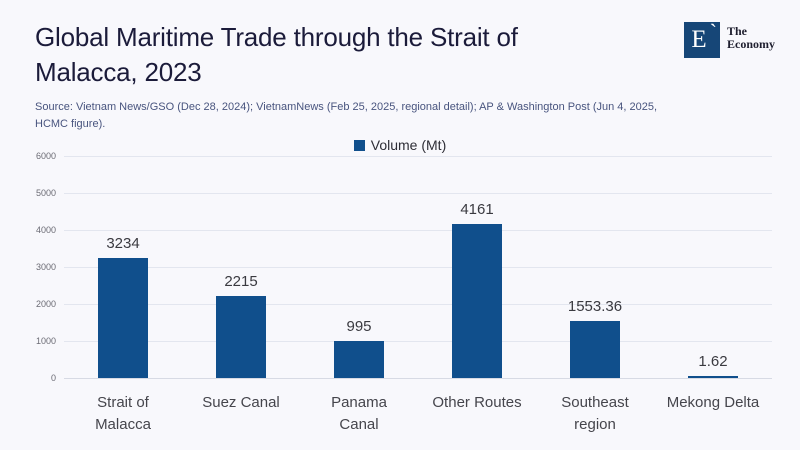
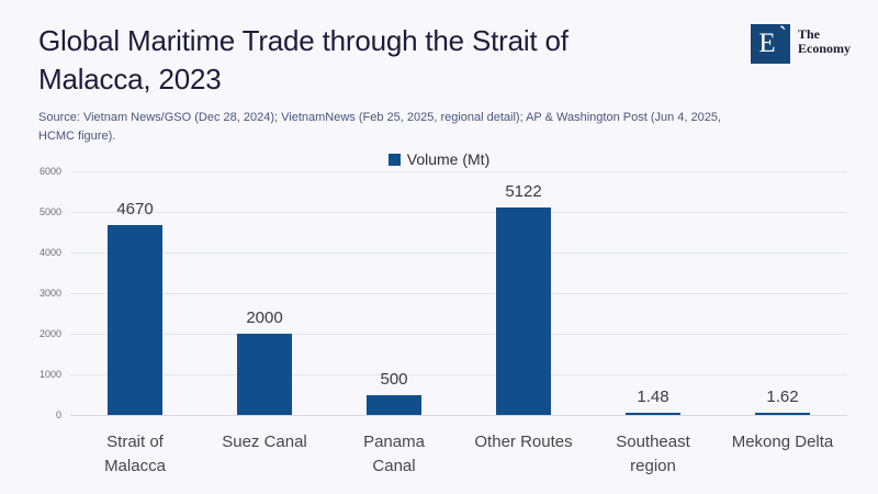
Strait of Malacca: 3234 -> 4670
Suez Canal: 2215 -> 2000
Panama Canal: 995 -> 500
Other Routes: 4161 -> 5122
Southeast region: 1553.36 -> 1.48
